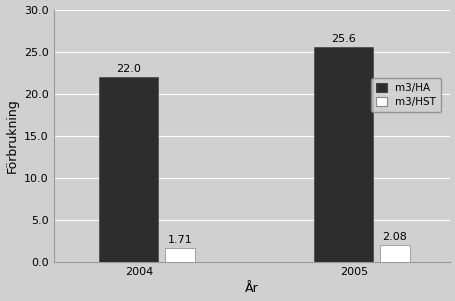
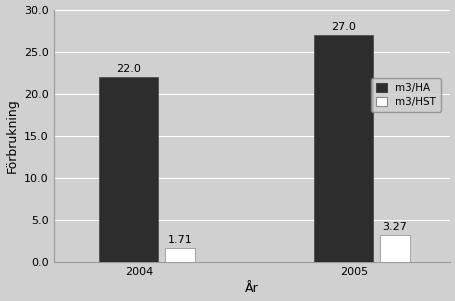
m3/HA/2005: 25.6 -> 27.0
m3/HST/2005: 2.08 -> 3.27
